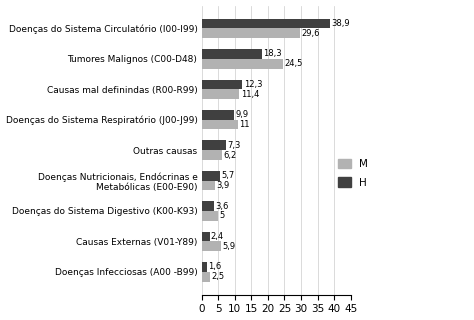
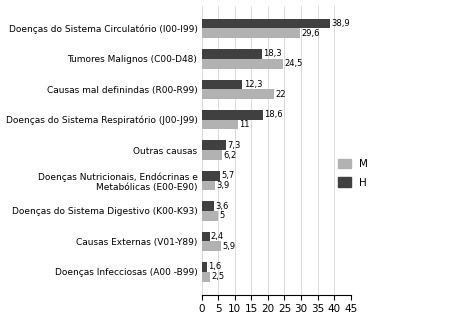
M/Causas mal definindas (R00-R99): 11,4 -> 22
H/Doenças do Sistema Respiratório (J00-J99): 9,9 -> 18,6
